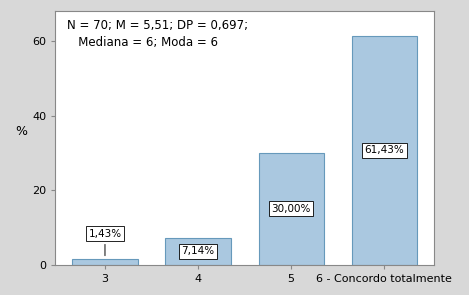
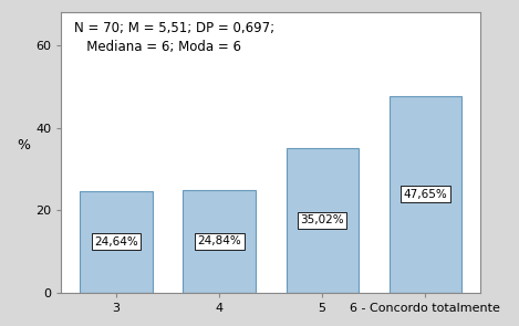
3: 1,43% -> 24,64%
4: 7,14% -> 24,84%
5: 30,00% -> 35,02%
6 - Concordo totalmente: 61,43% -> 47,65%
